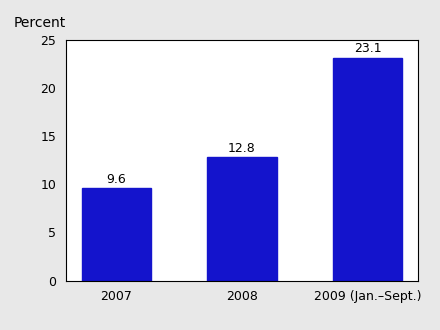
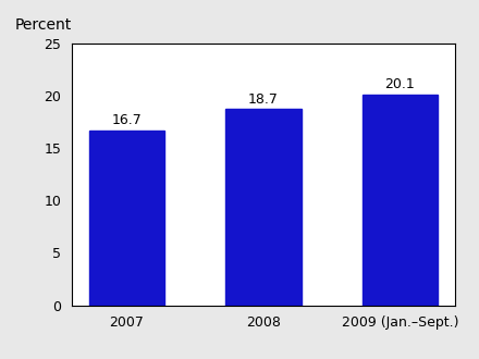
2007: 9.6 -> 16.7
2008: 12.8 -> 18.7
2009 (Jan.–Sept.): 23.1 -> 20.1
